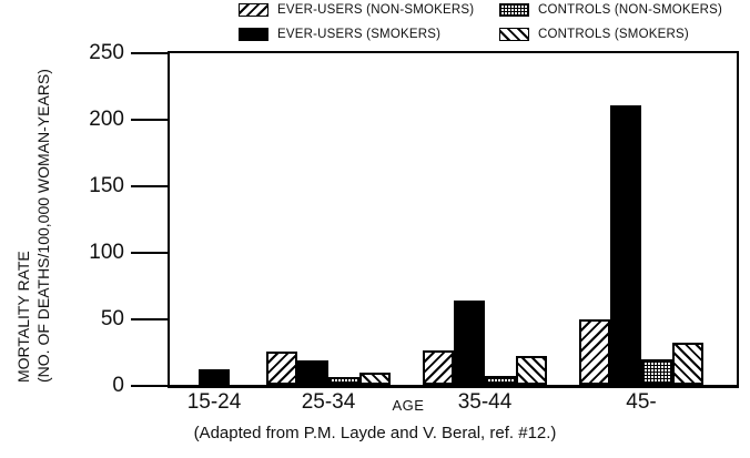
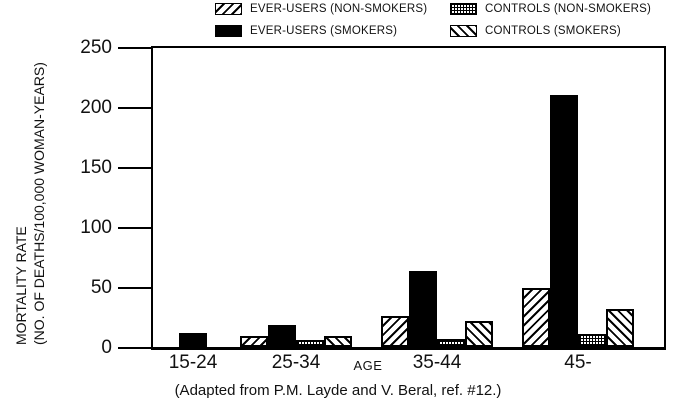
EVER-USERS (NON-SMOKERS)/25-34: 25 -> 9
CONTROLS (NON-SMOKERS)/45-: 19 -> 11
